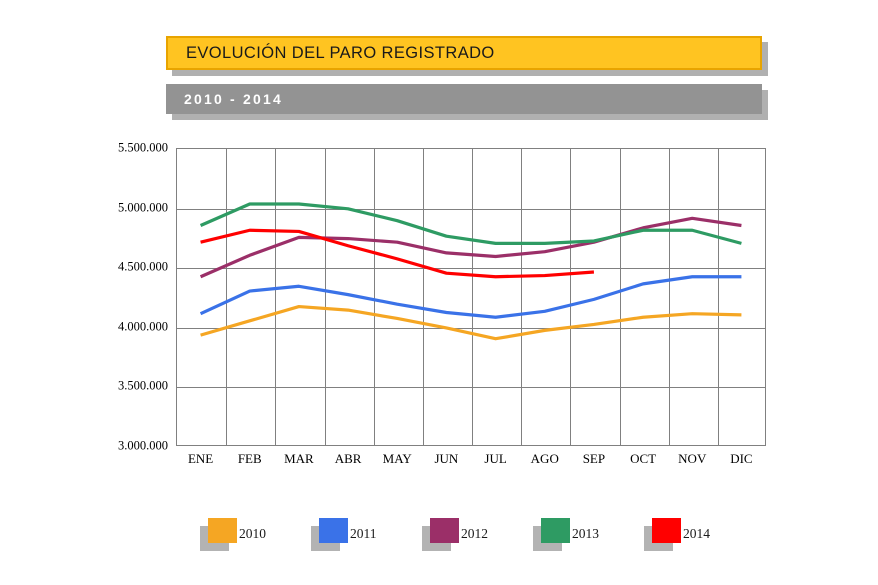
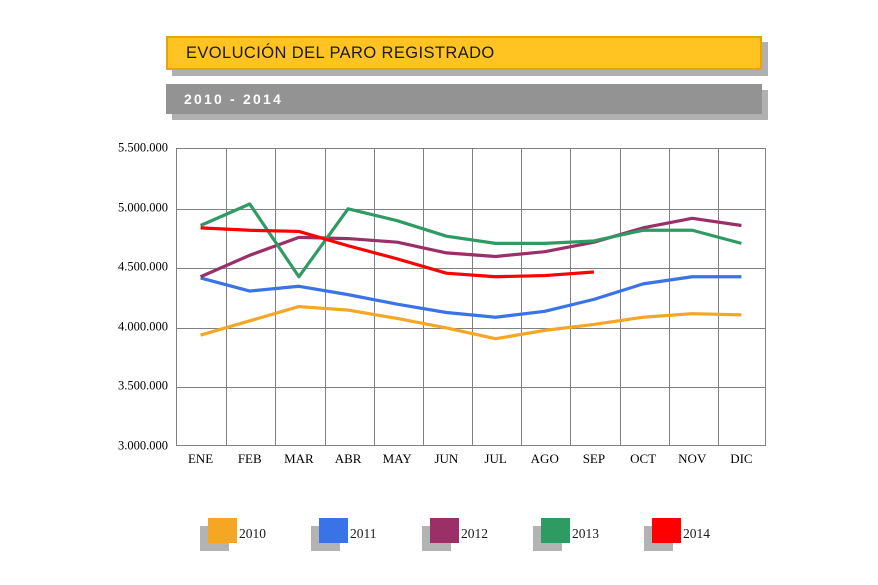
2011/ENE: 4110000 -> 4410000
2014/ENE: 4710000 -> 4830000
2013/MAR: 5030000 -> 4420000
